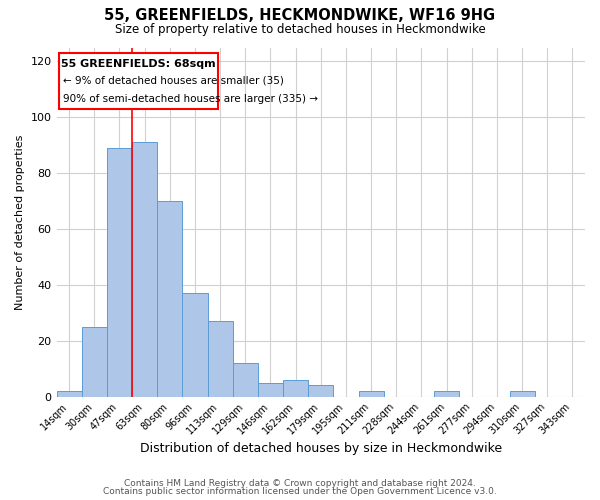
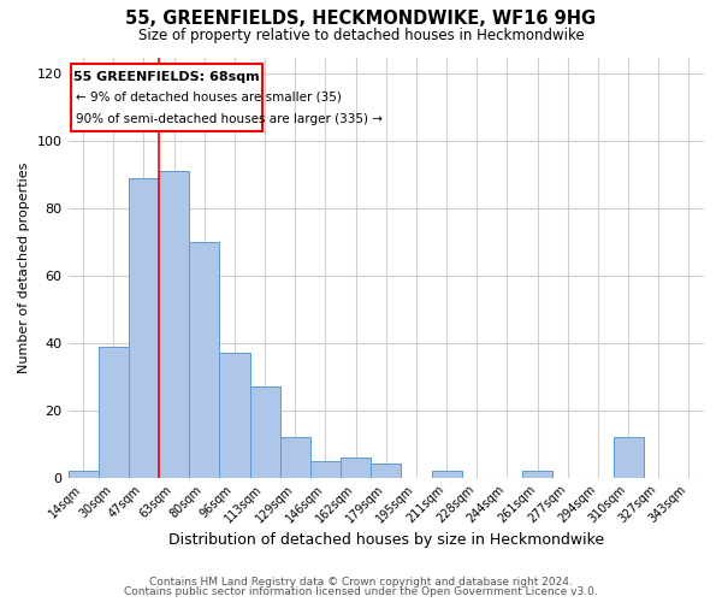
30sqm: 25 -> 39
310sqm: 2 -> 12
